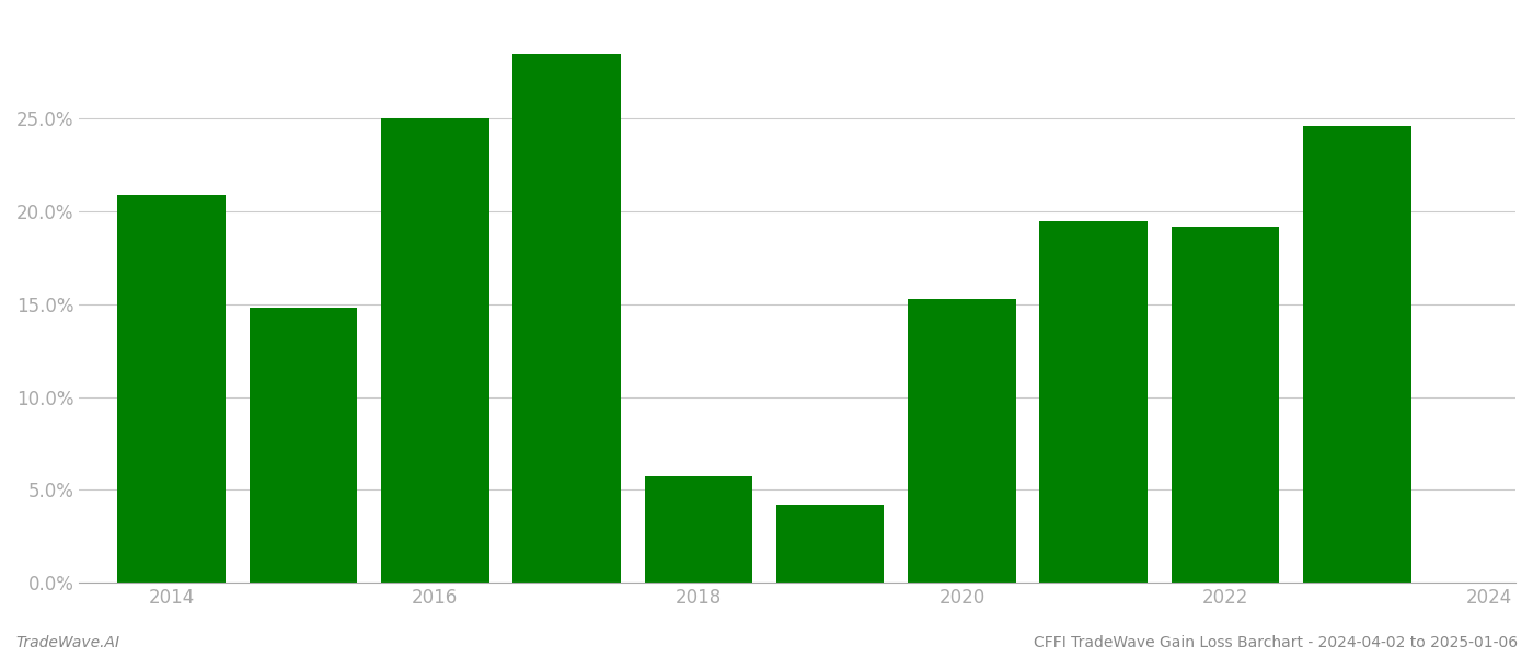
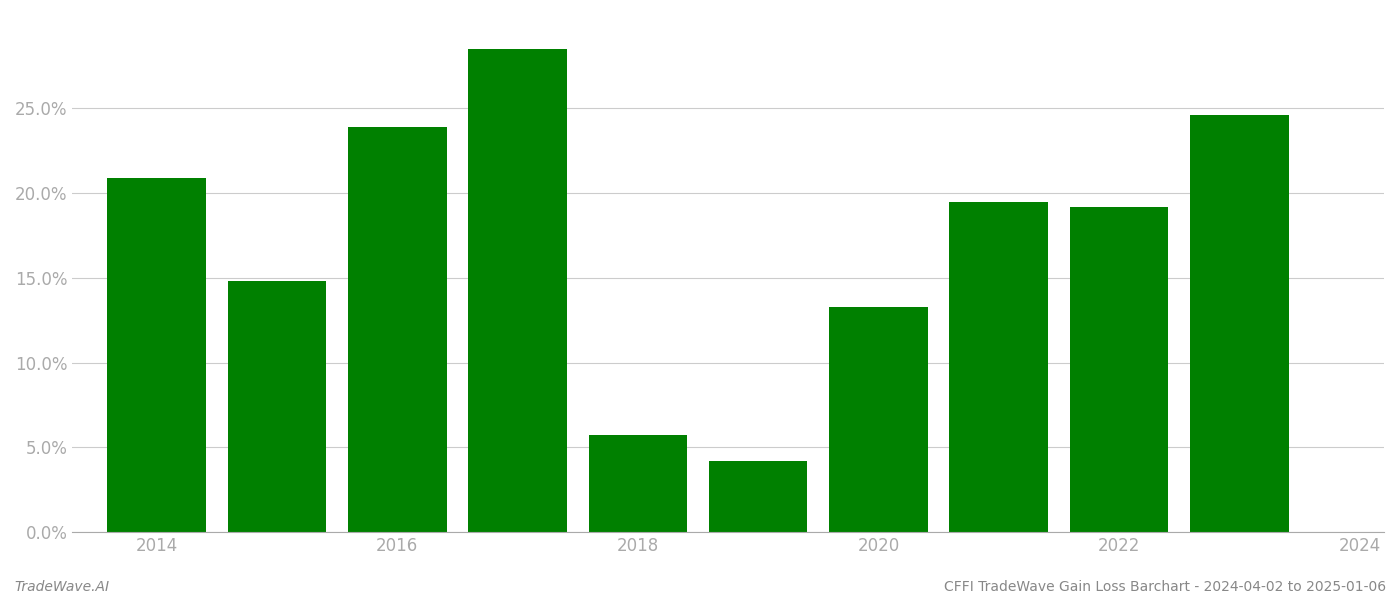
2016: 25.0% -> 23.9%
2020: 15.3% -> 13.3%
